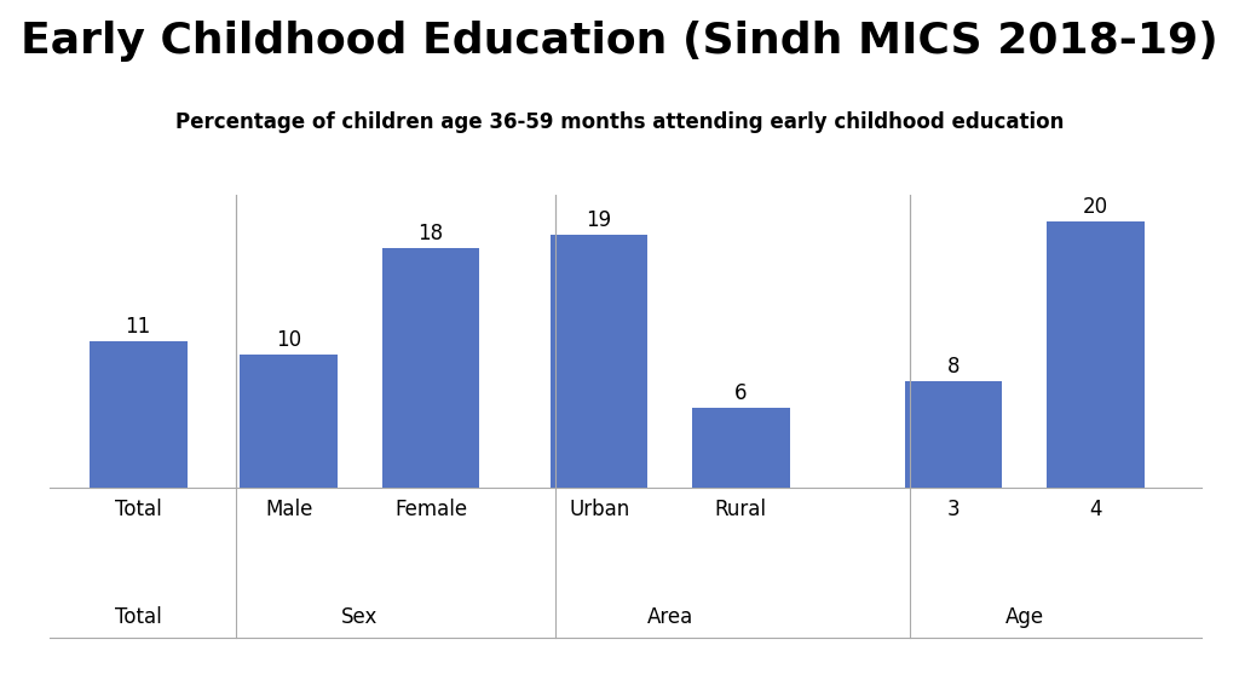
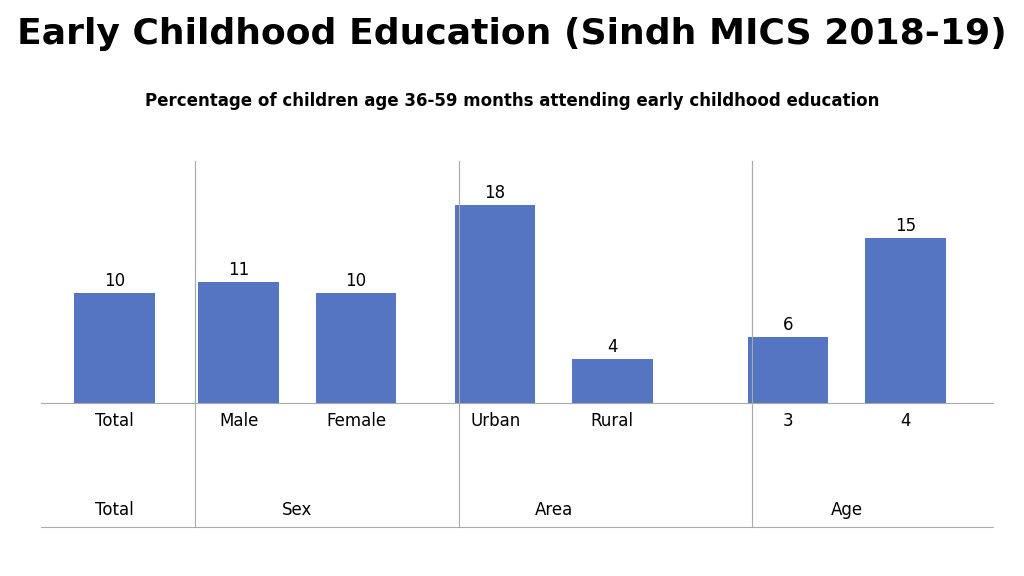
Total: 11 -> 10
Male: 10 -> 11
Female: 18 -> 10
Urban: 19 -> 18
Rural: 6 -> 4
3: 8 -> 6
4: 20 -> 15
